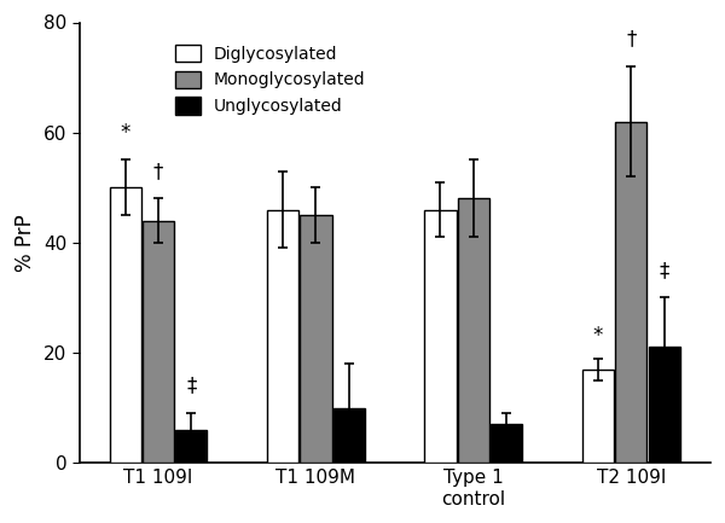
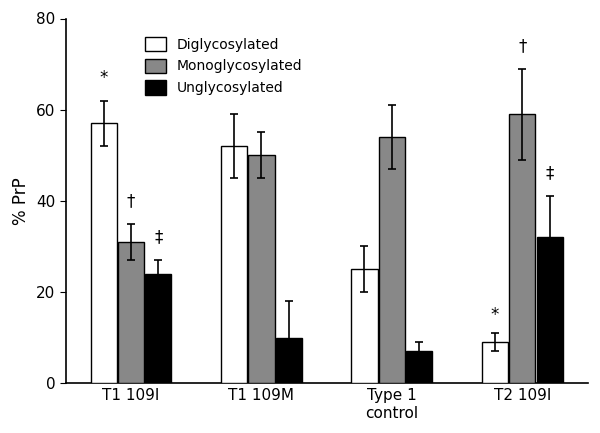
Diglycosylated/T1 109I: 50 -> 57
Monoglycosylated/T1 109I: 44 -> 31
Unglycosylated/T1 109I: 6 -> 24
Diglycosylated/T1 109M: 46 -> 52
Monoglycosylated/T1 109M: 45 -> 50
Diglycosylated/Type 1 control: 46 -> 25
Monoglycosylated/Type 1 control: 48 -> 54
Diglycosylated/T2 109I: 17 -> 9
Monoglycosylated/T2 109I: 62 -> 59
Unglycosylated/T2 109I: 21 -> 32
